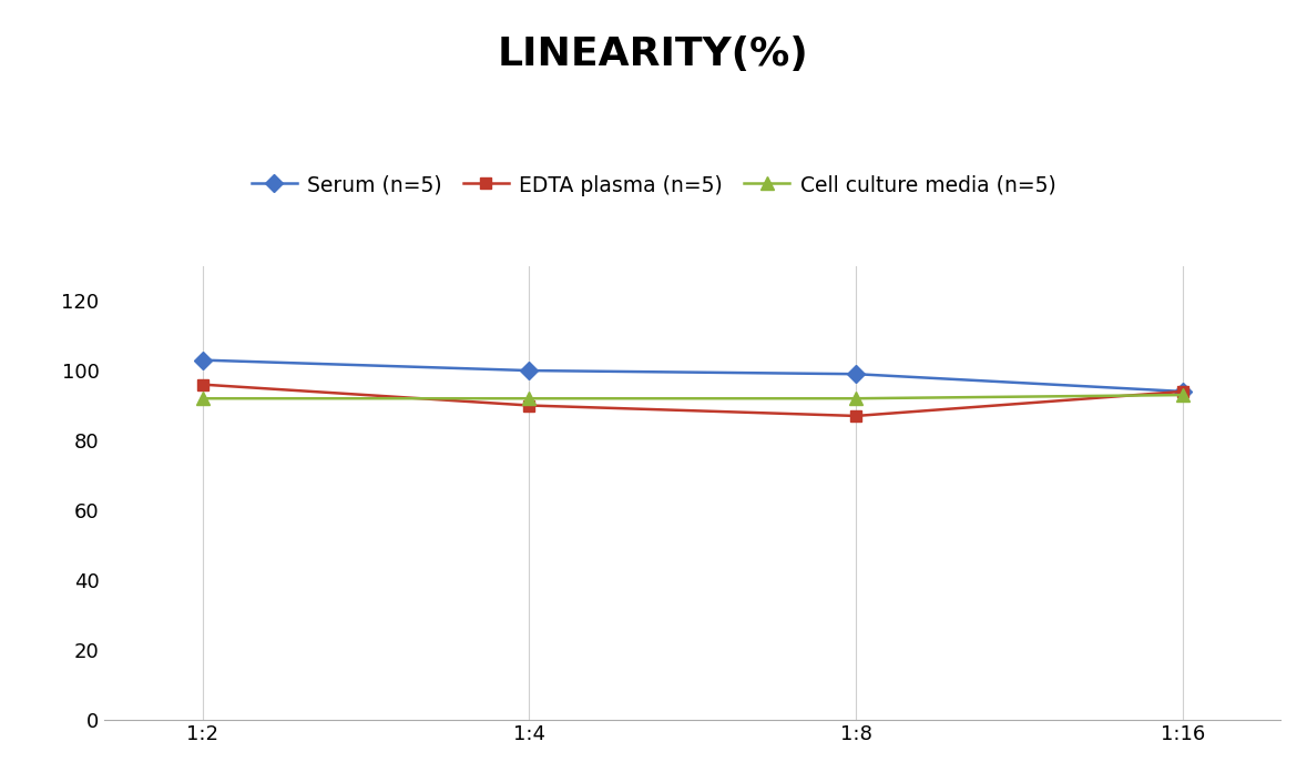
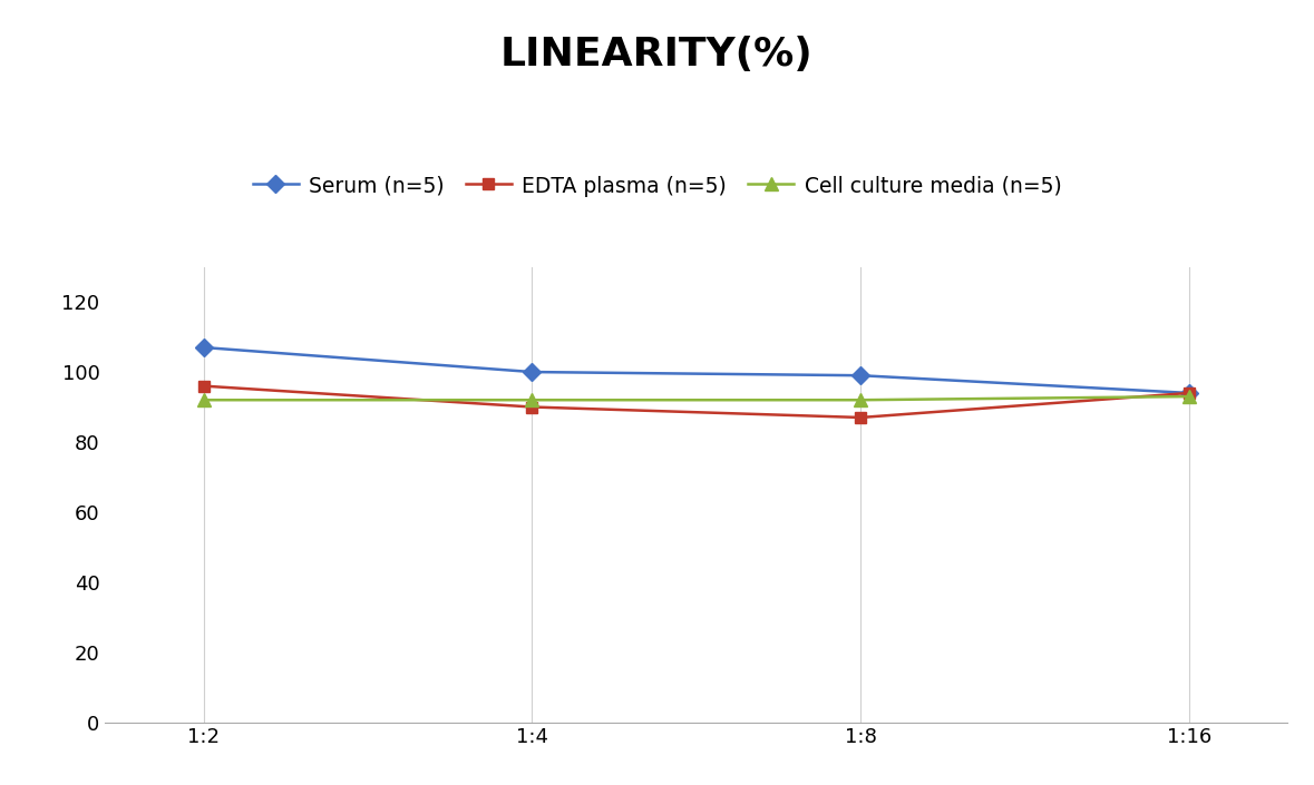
Serum (n=5)/1:2: 103 -> 107
